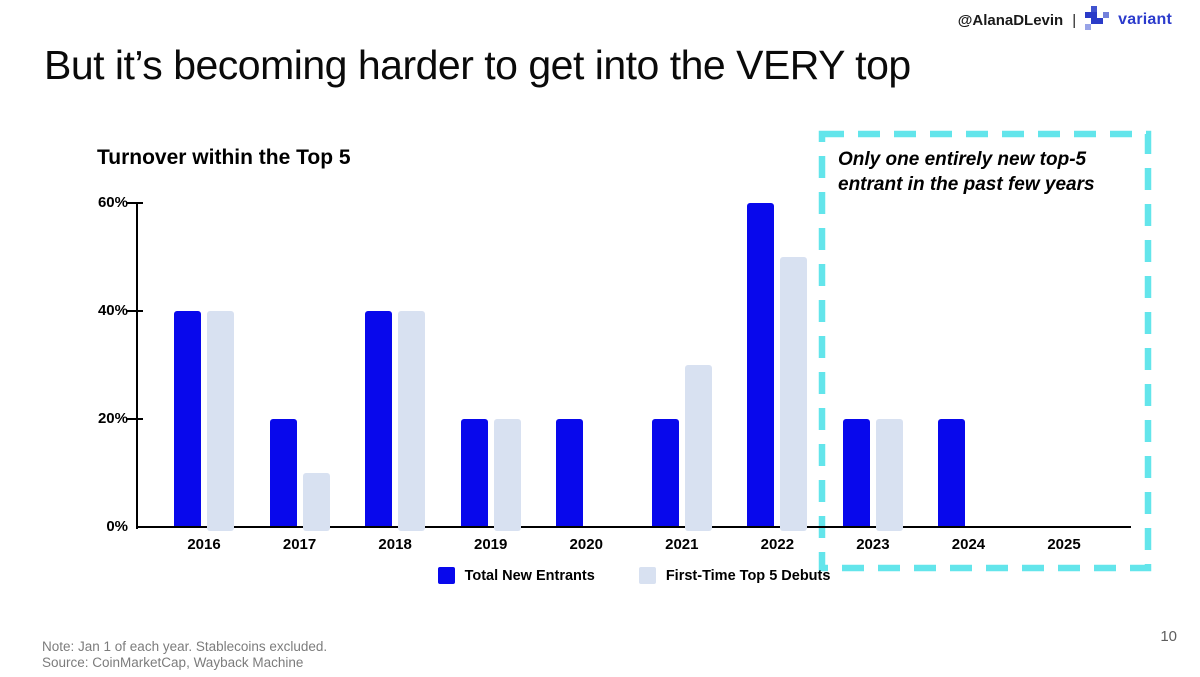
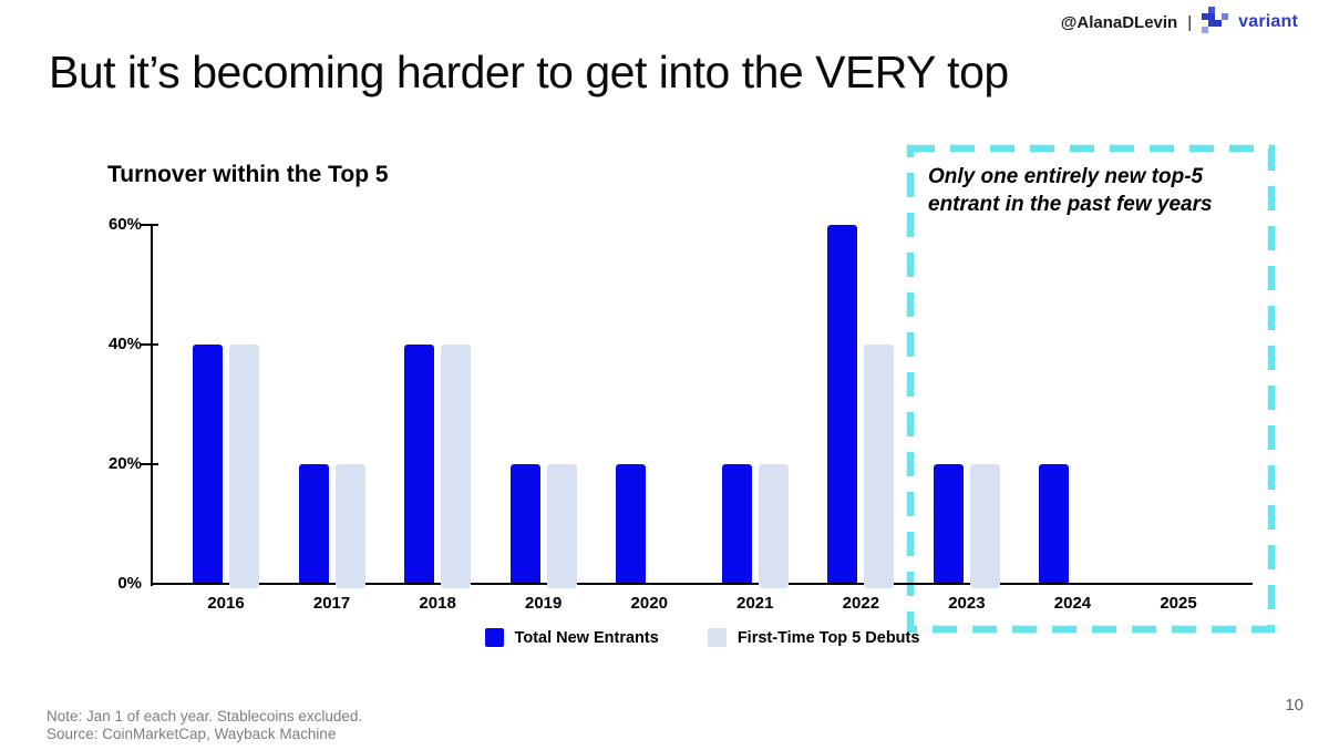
First-Time Top 5 Debuts/2017: 10% -> 20%
First-Time Top 5 Debuts/2021: 30% -> 20%
First-Time Top 5 Debuts/2022: 50% -> 40%
